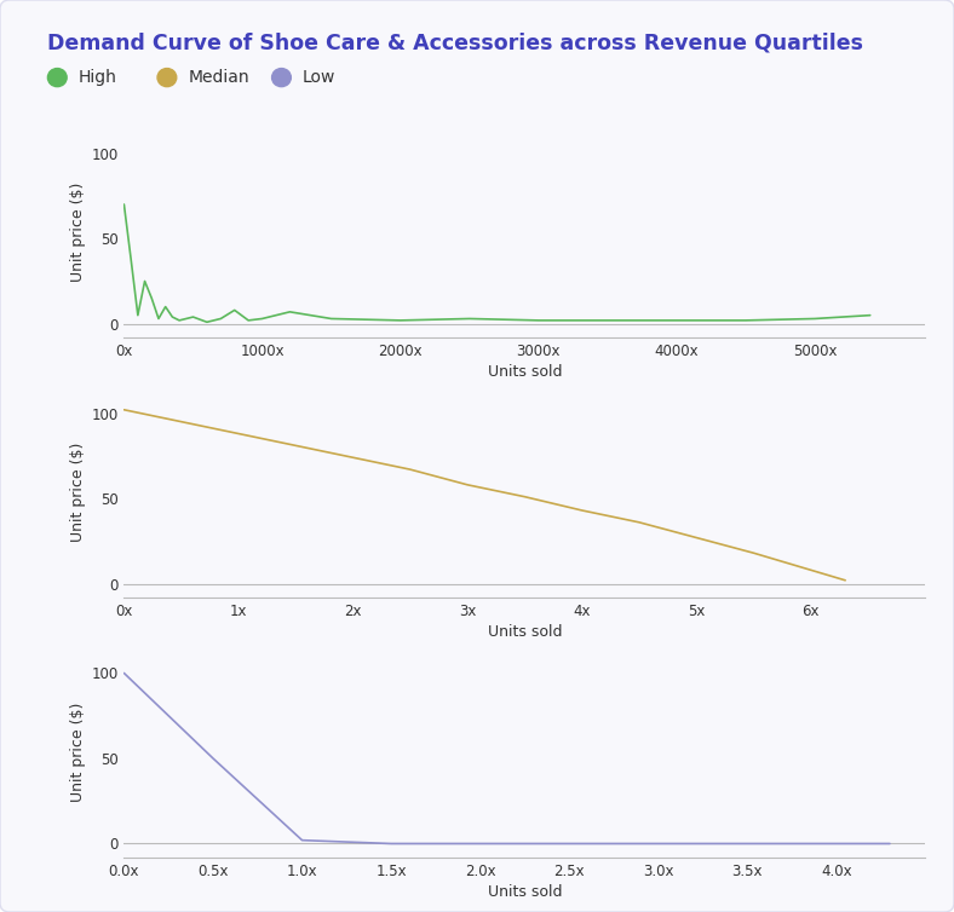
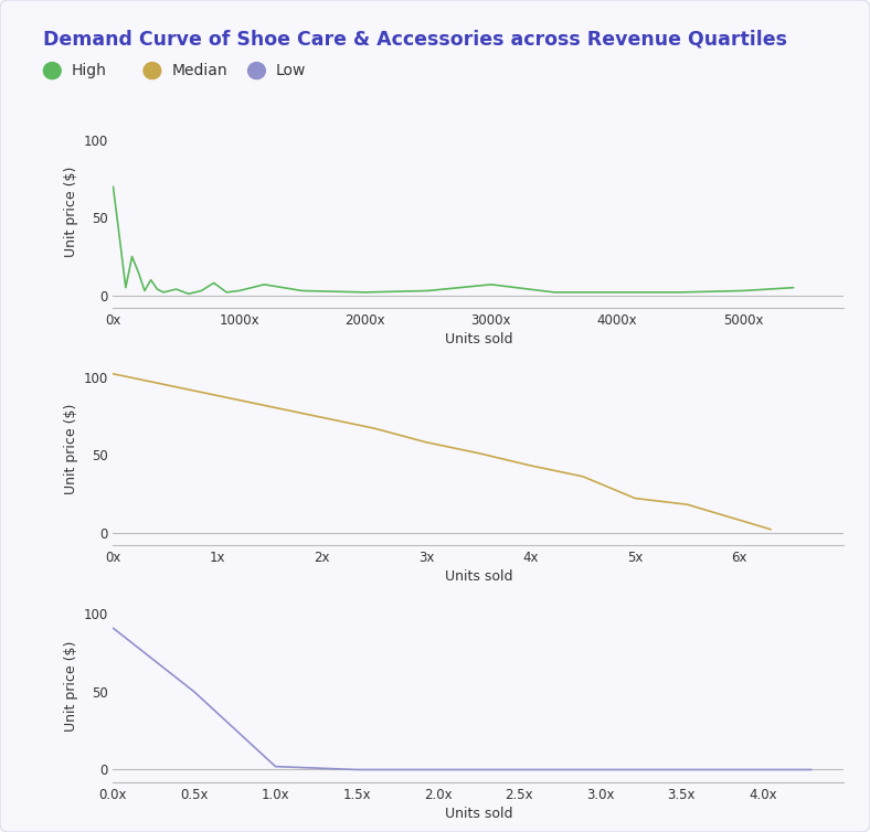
3000x: 2 -> 7
5x: 27 -> 22
0.0x: 100 -> 91
